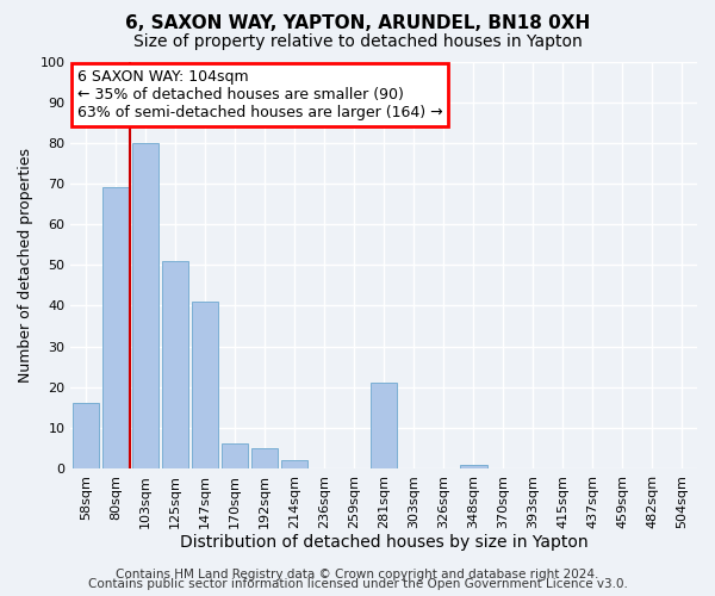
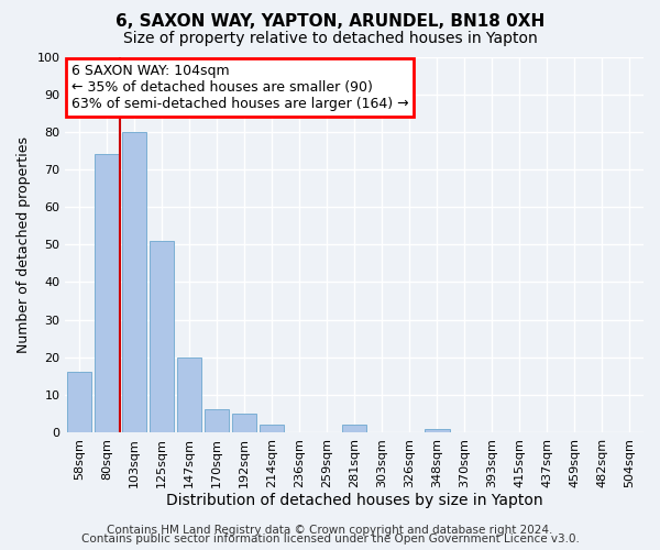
80sqm: 69 -> 74
147sqm: 41 -> 20
281sqm: 21 -> 2
